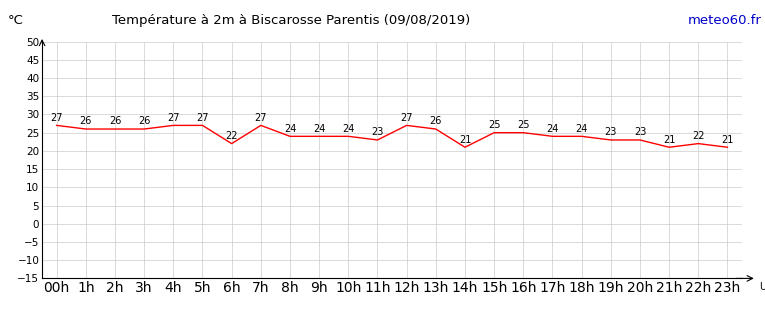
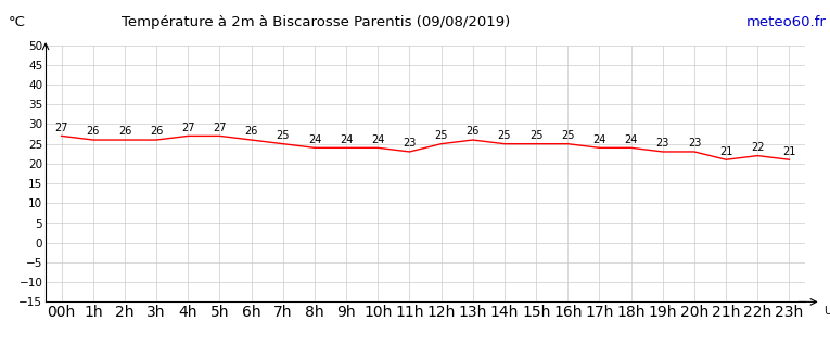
6h: 22 -> 26
7h: 27 -> 25
12h: 27 -> 25
14h: 21 -> 25
